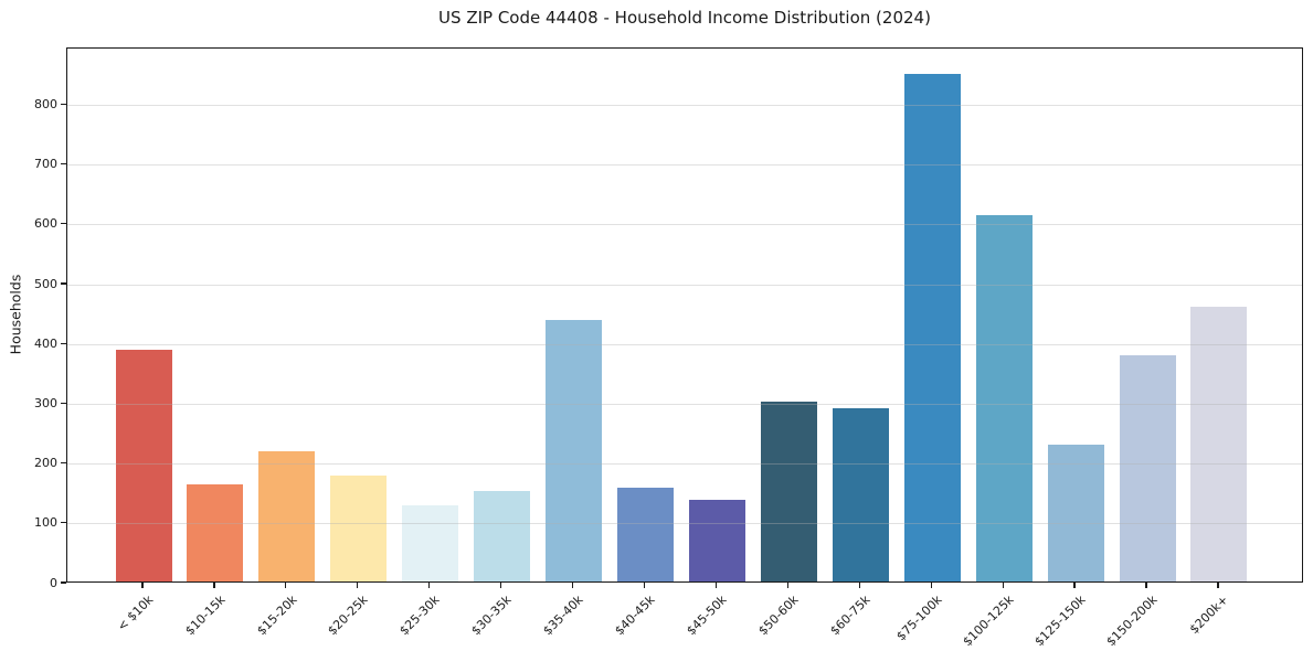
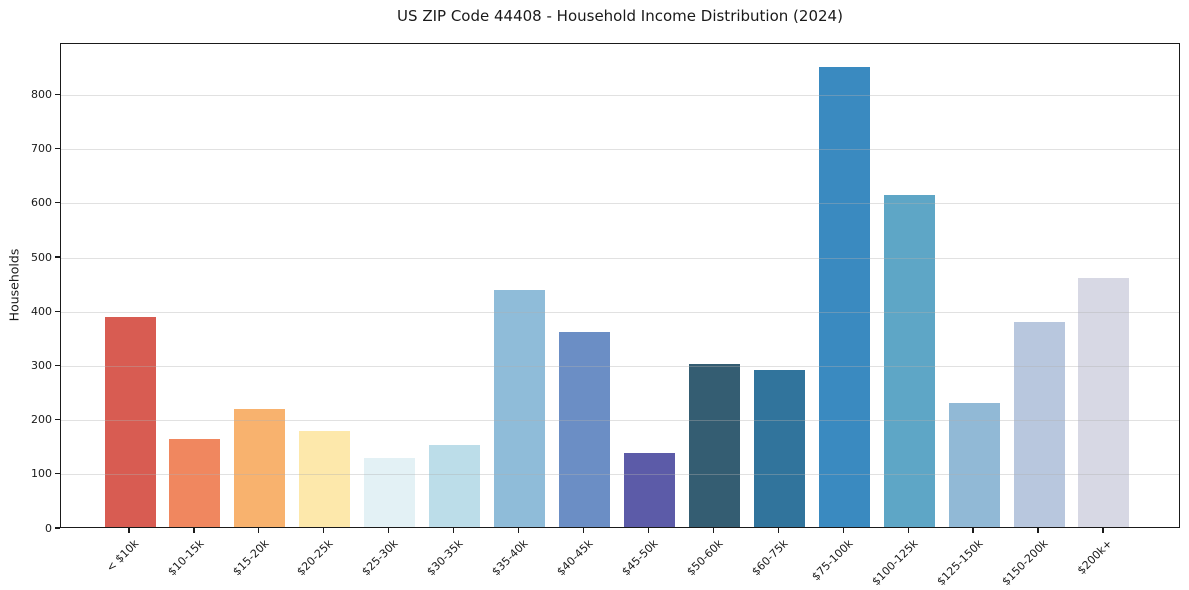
$40-45k: 160 -> 360
